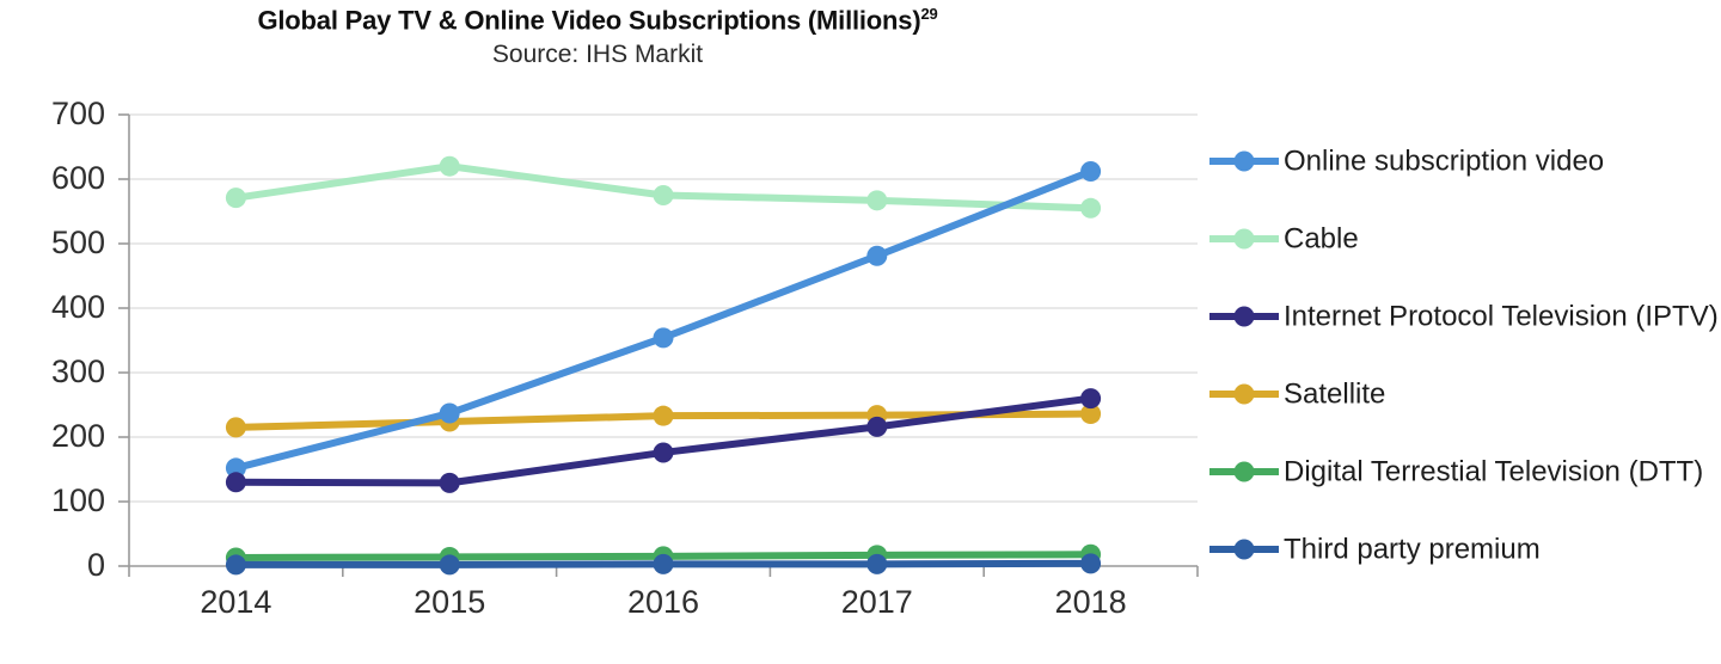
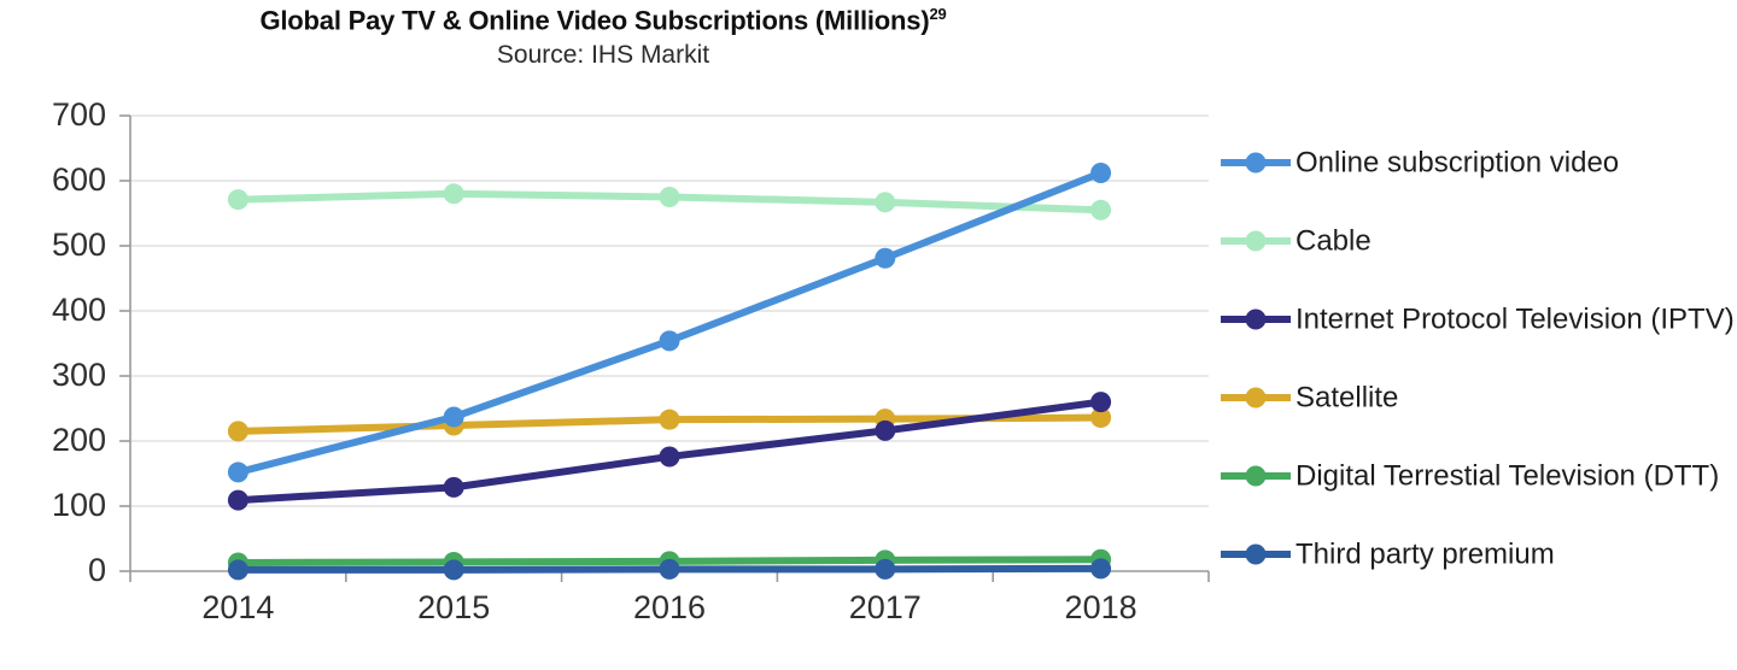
Internet Protocol Television (IPTV)/2014: 130 -> 110
Cable/2015: 620 -> 580
